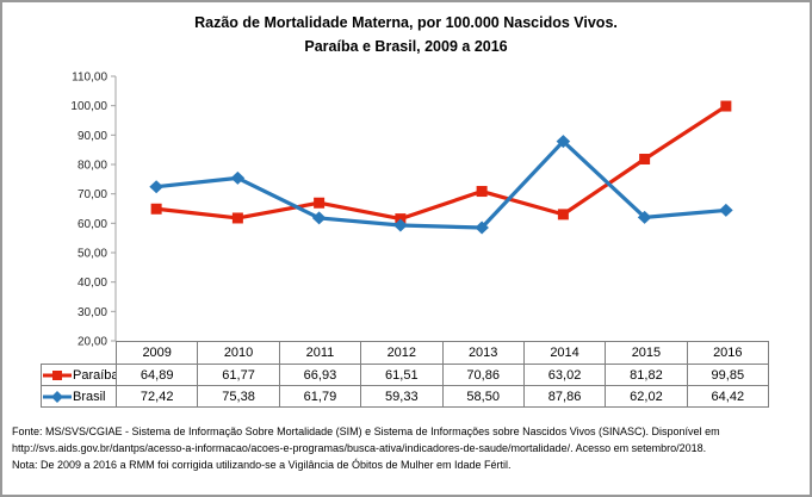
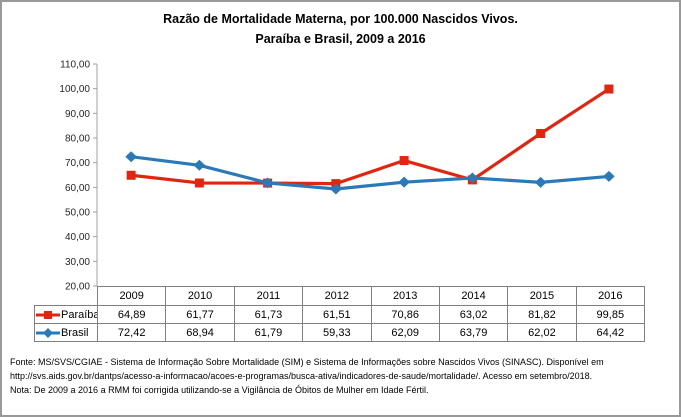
Brasil/2010: 75,38 -> 68,94
Paraíba/2011: 66,93 -> 61,73
Brasil/2013: 58,50 -> 62,09
Brasil/2014: 87,86 -> 63,79
